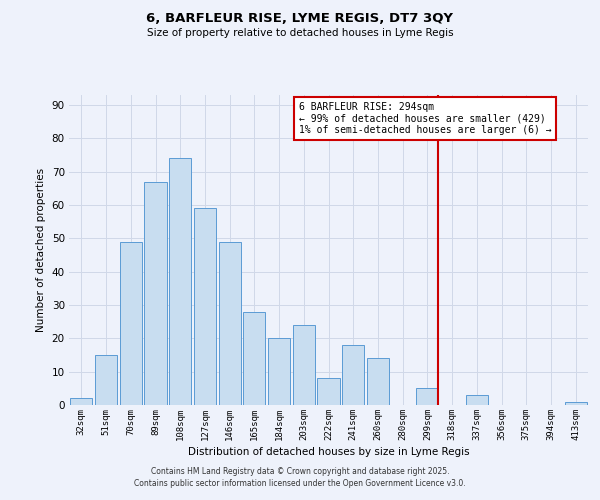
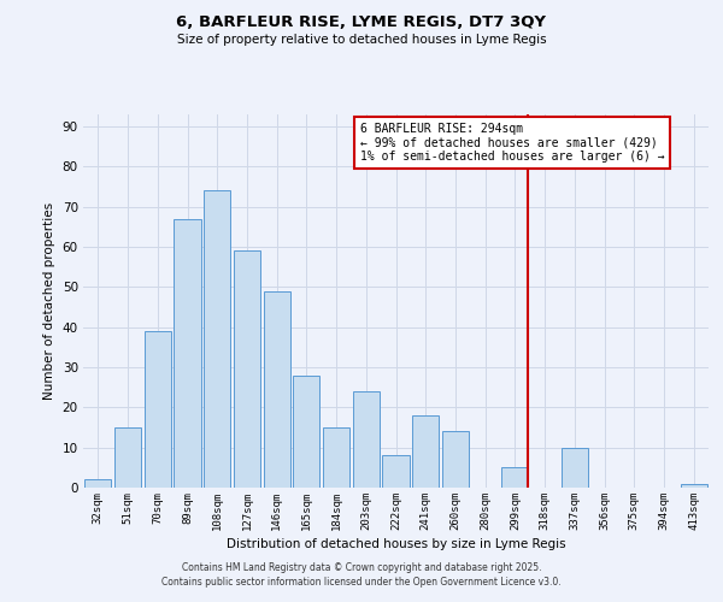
70sqm: 49 -> 39
184sqm: 20 -> 15
337sqm: 3 -> 10
